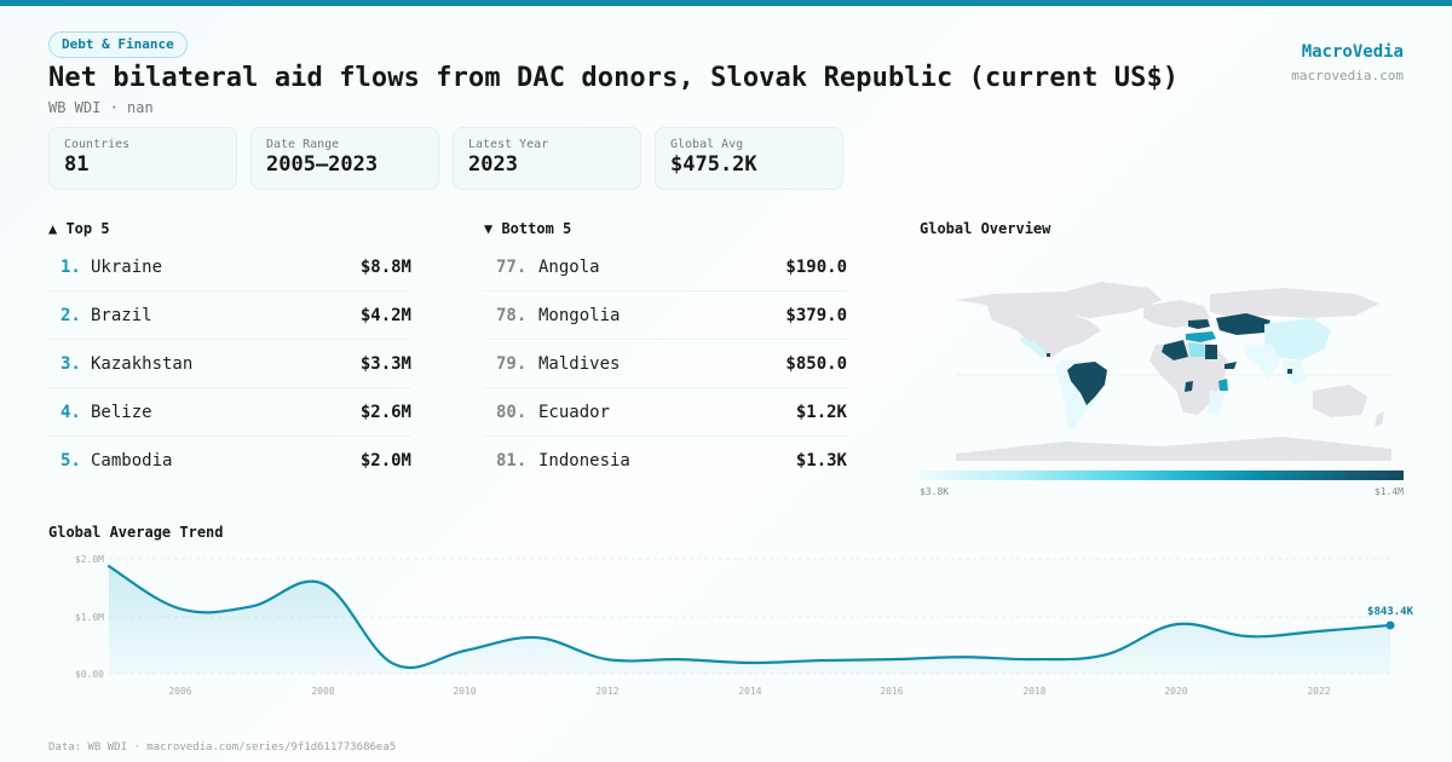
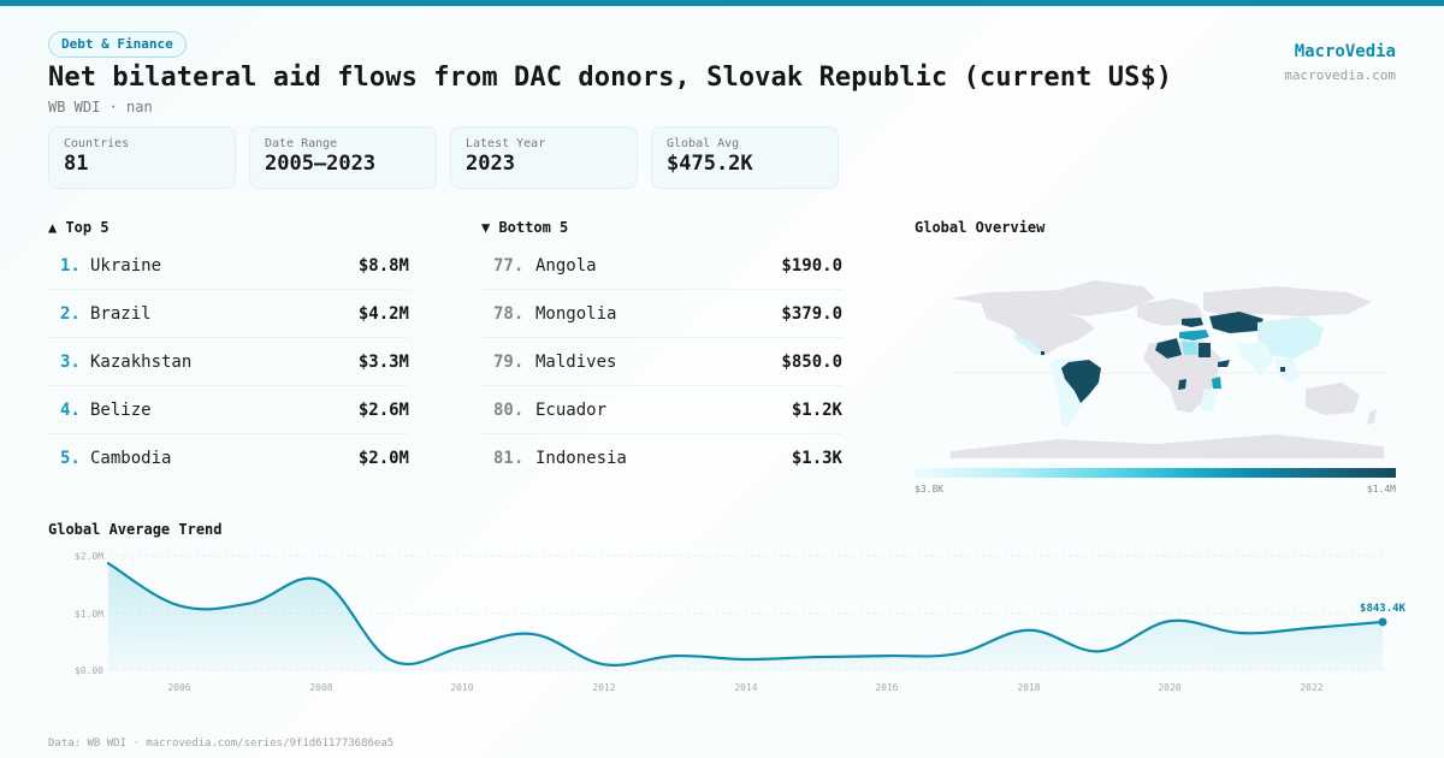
2012: $0.2M -> $0.1M
2018: $0.2M -> $0.7M
